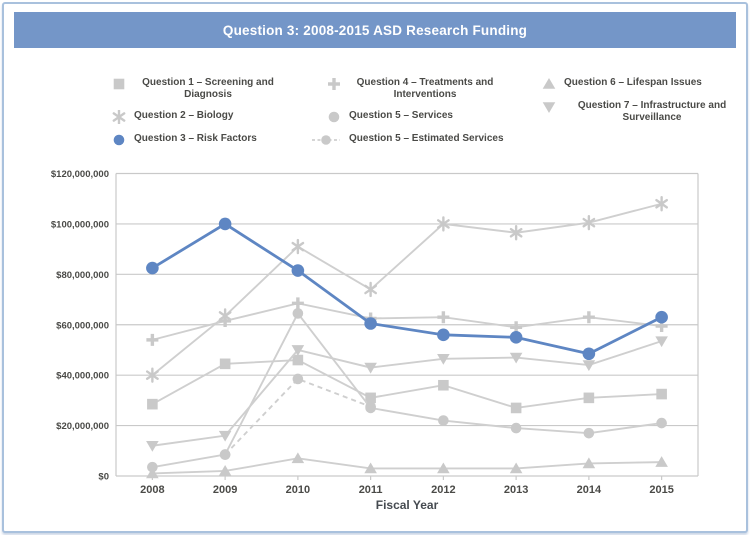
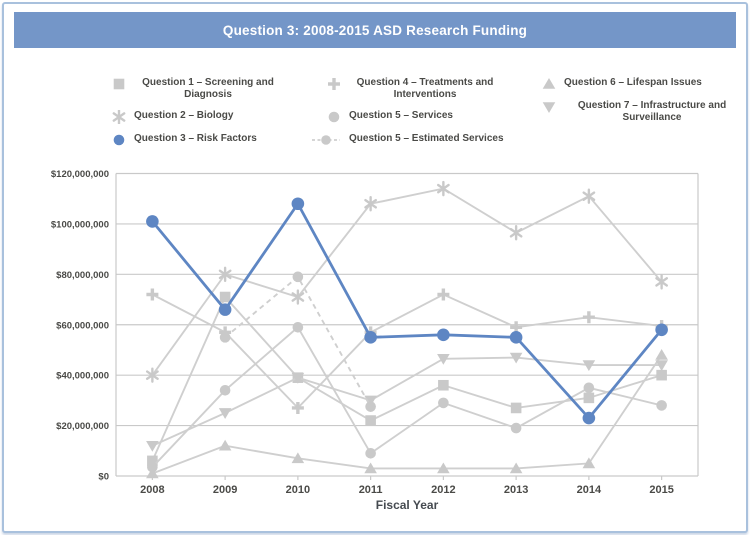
Question 1 – Screening and Diagnosis/2008: $28000000 -> $6000000
Question 3 – Risk Factors/2008: $82000000 -> $101000000
Question 4 – Treatments and Interventions/2008: $54000000 -> $72000000
Question 1 – Screening and Diagnosis/2009: $44000000 -> $71000000
Question 2 – Biology/2009: $64000000 -> $80000000
Question 3 – Risk Factors/2009: $100000000 -> $66000000
Question 4 – Treatments and Interventions/2009: $62000000 -> $57000000
Question 5 – Services/2009: $8000000 -> $34000000
Question 5 – Estimated Services/2009: $8000000 -> $55000000
Question 6 – Lifespan Issues/2009: $2000000 -> $12000000
Question 7 – Infrastructure and Surveillance/2009: $16000000 -> $25000000
Question 1 – Screening and Diagnosis/2010: $46000000 -> $39000000
Question 2 – Biology/2010: $91000000 -> $71000000
Question 3 – Risk Factors/2010: $82000000 -> $108000000
Question 4 – Treatments and Interventions/2010: $68000000 -> $27000000
Question 5 – Services/2010: $64000000 -> $59000000
Question 5 – Estimated Services/2010: $38000000 -> $79000000
Question 7 – Infrastructure and Surveillance/2010: $50000000 -> $39000000
Question 1 – Screening and Diagnosis/2011: $31000000 -> $22000000
Question 2 – Biology/2011: $74000000 -> $108000000
Question 3 – Risk Factors/2011: $60000000 -> $55000000
Question 4 – Treatments and Interventions/2011: $62000000 -> $57000000
Question 5 – Services/2011: $27000000 -> $9000000
Question 7 – Infrastructure and Surveillance/2011: $43000000 -> $30000000
Question 2 – Biology/2012: $100000000 -> $114000000
Question 4 – Treatments and Interventions/2012: $63000000 -> $72000000
Question 5 – Services/2012: $22000000 -> $29000000
Question 2 – Biology/2014: $100000000 -> $111000000
Question 3 – Risk Factors/2014: $48000000 -> $23000000
Question 5 – Services/2014: $17000000 -> $35000000
Question 1 – Screening and Diagnosis/2015: $32000000 -> $40000000
Question 2 – Biology/2015: $108000000 -> $77000000
Question 3 – Risk Factors/2015: $63000000 -> $58000000
Question 5 – Services/2015: $21000000 -> $28000000
Question 6 – Lifespan Issues/2015: $6000000 -> $48000000
Question 7 – Infrastructure and Surveillance/2015: $54000000 -> $44000000
